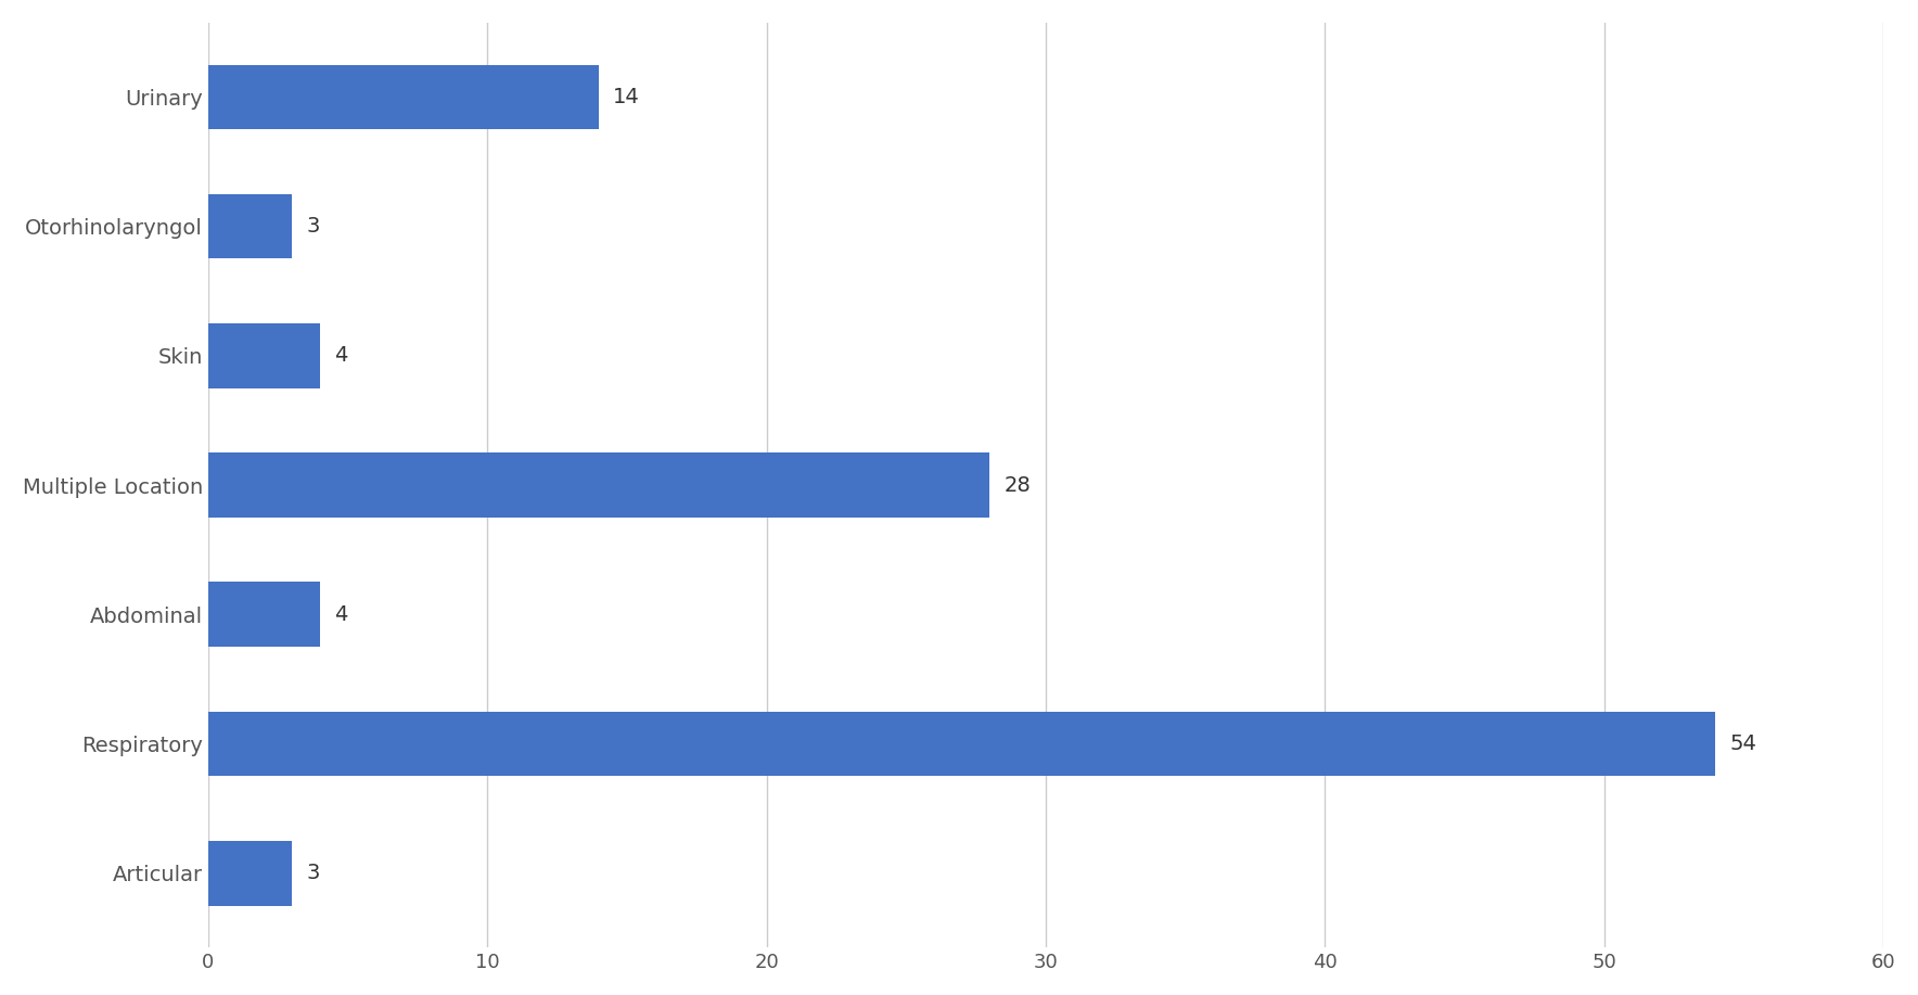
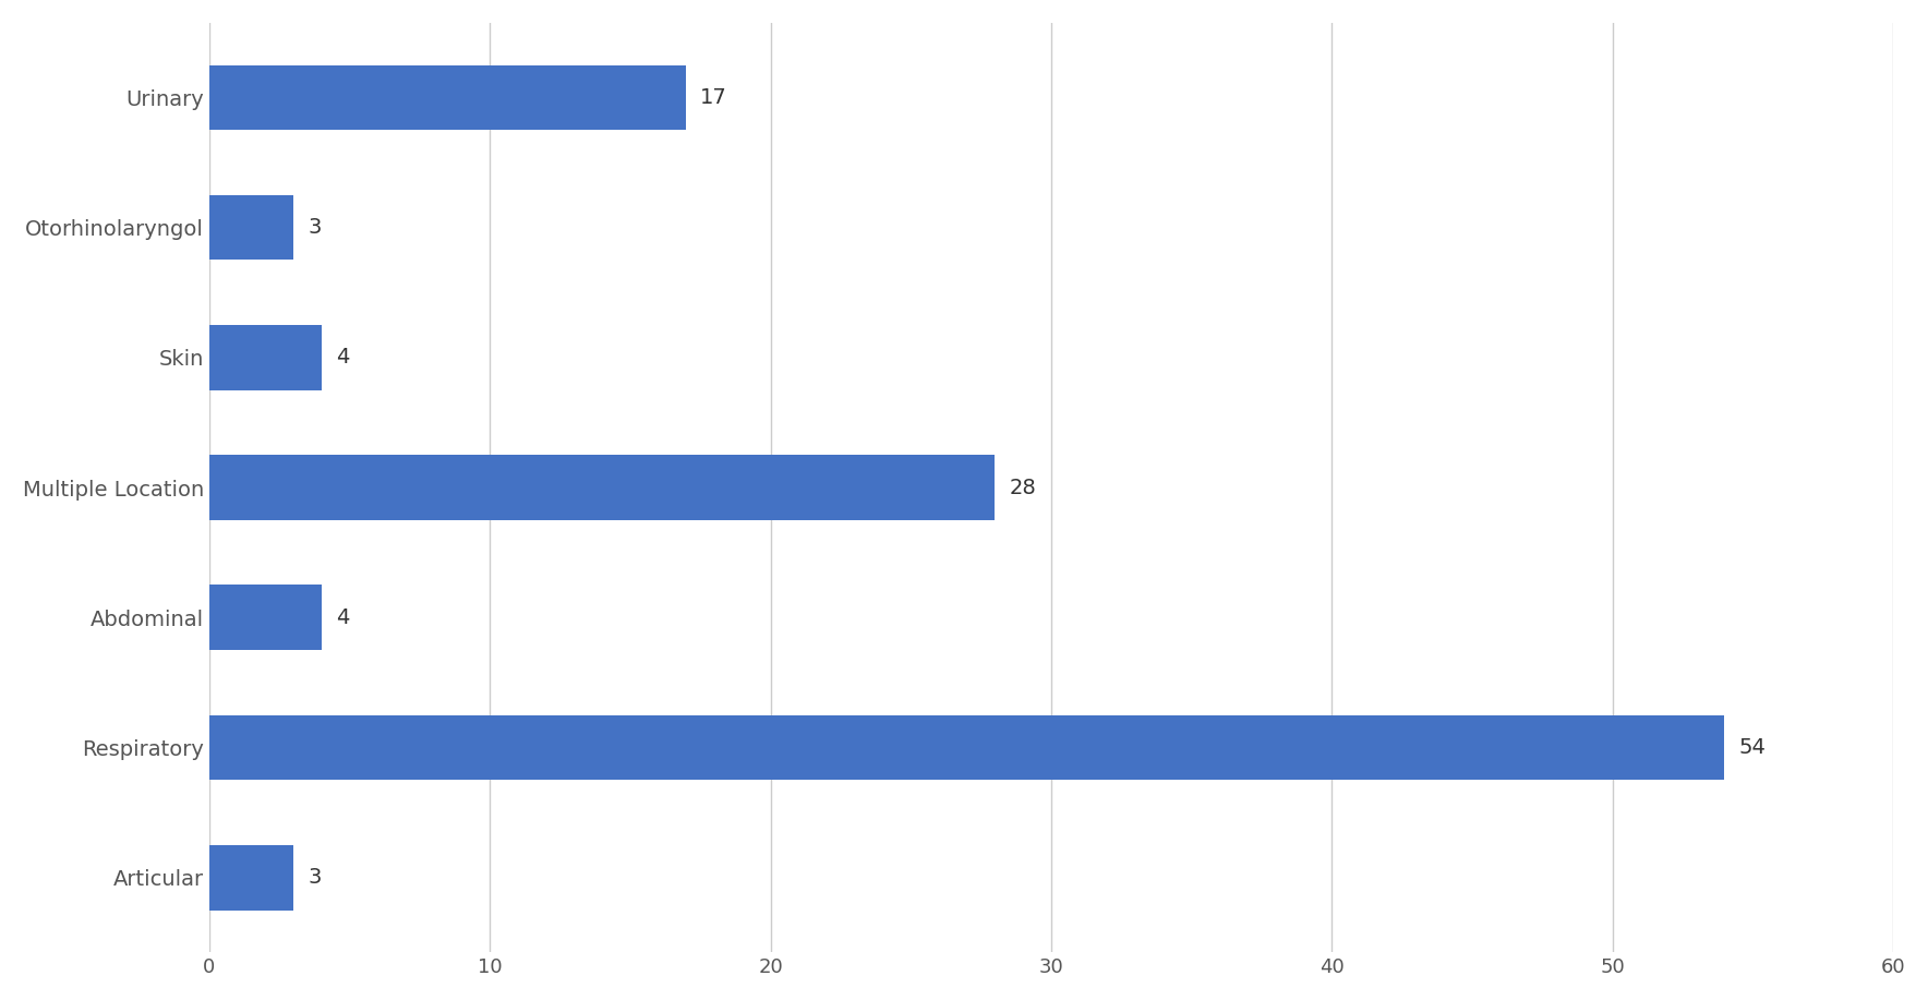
Urinary: 14 -> 17
